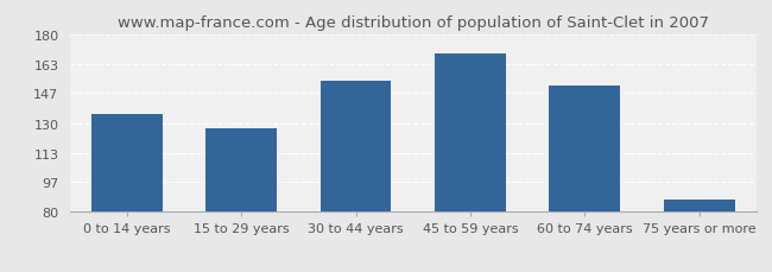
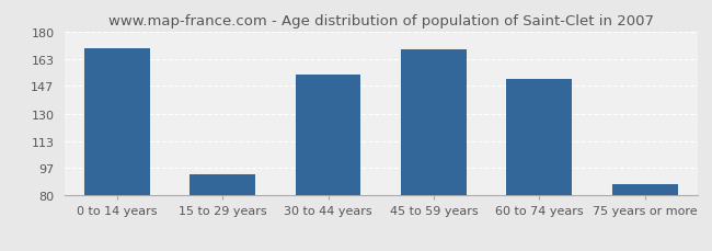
0 to 14 years: 135 -> 170
15 to 29 years: 127 -> 93
